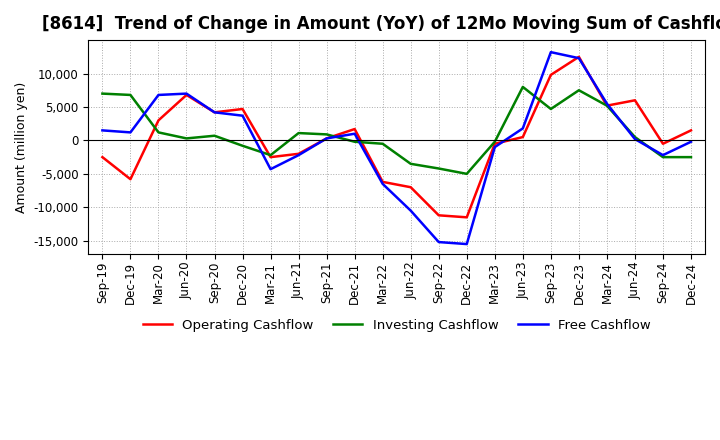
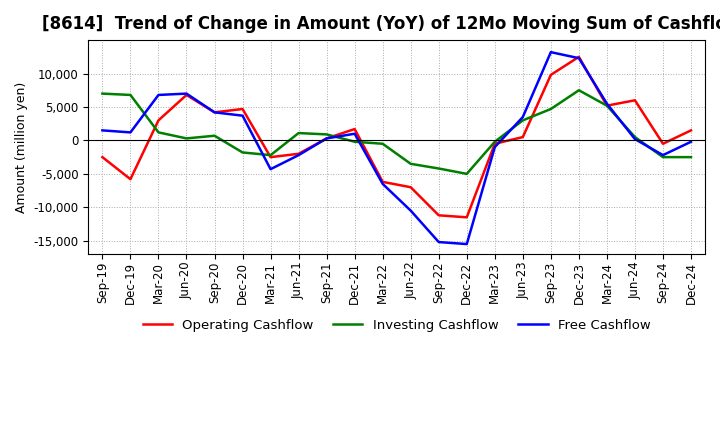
Investing Cashflow/Dec-20: -800 -> -1,800
Investing Cashflow/Jun-23: 8,000 -> 3,000
Free Cashflow/Jun-23: 1,800 -> 3,500
